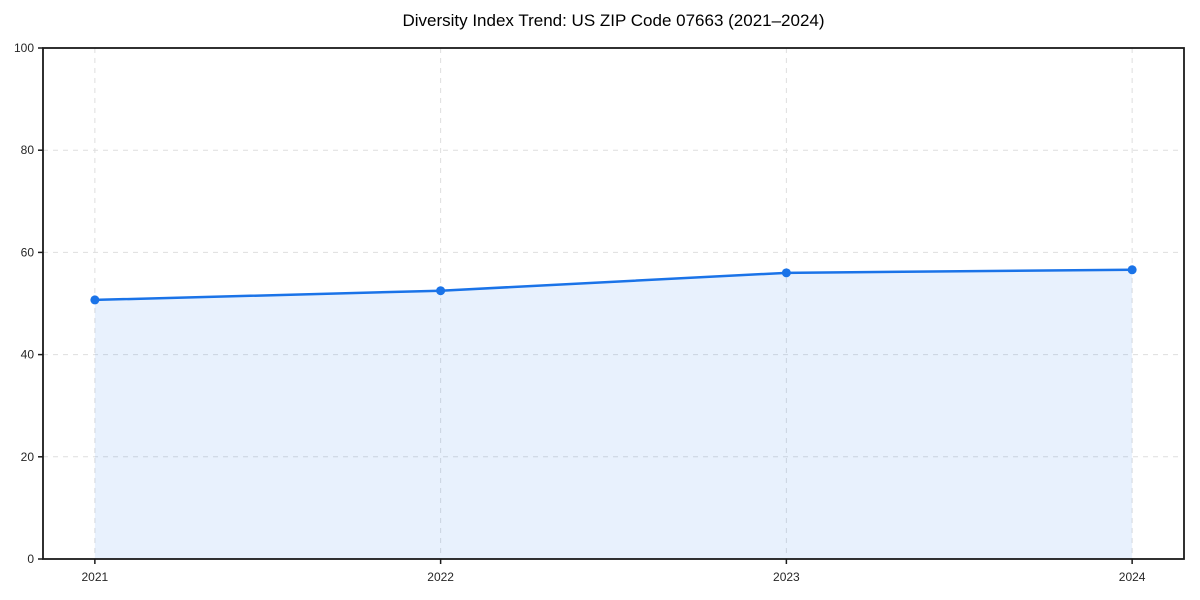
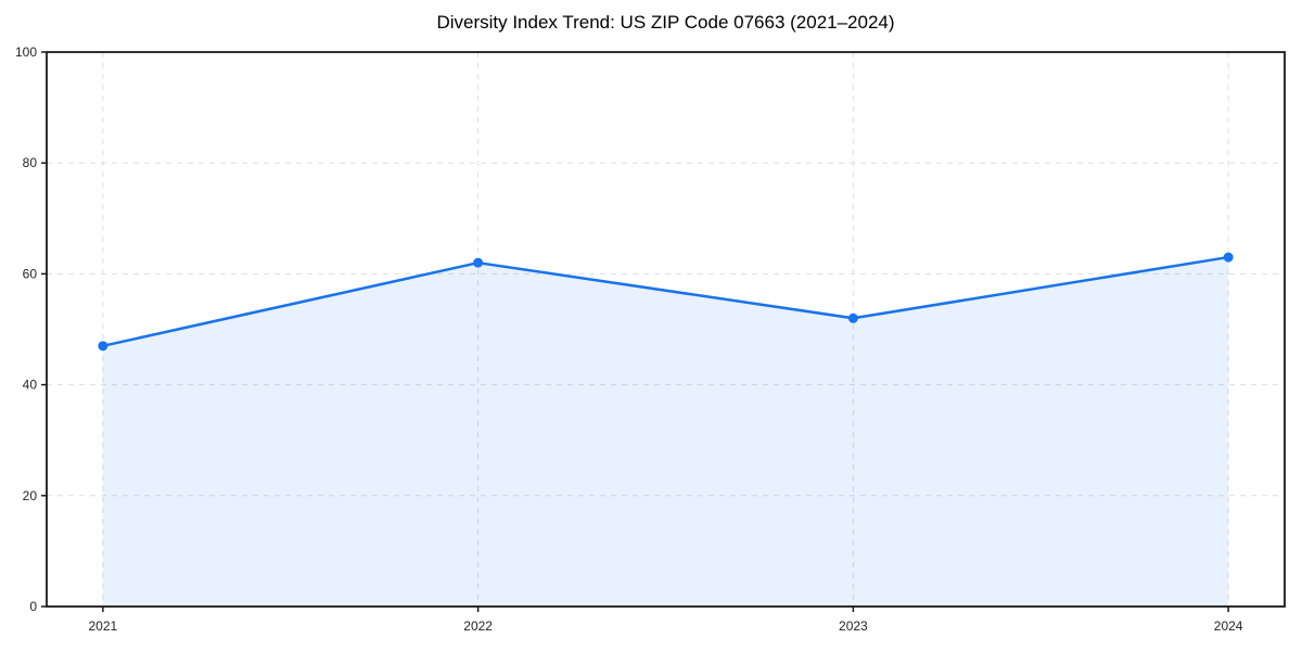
2021: 51 -> 47
2022: 52 -> 62
2023: 56 -> 52
2024: 57 -> 63
